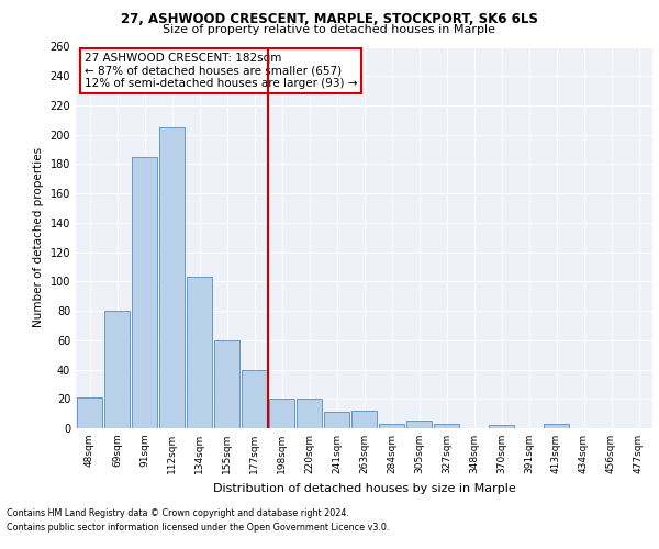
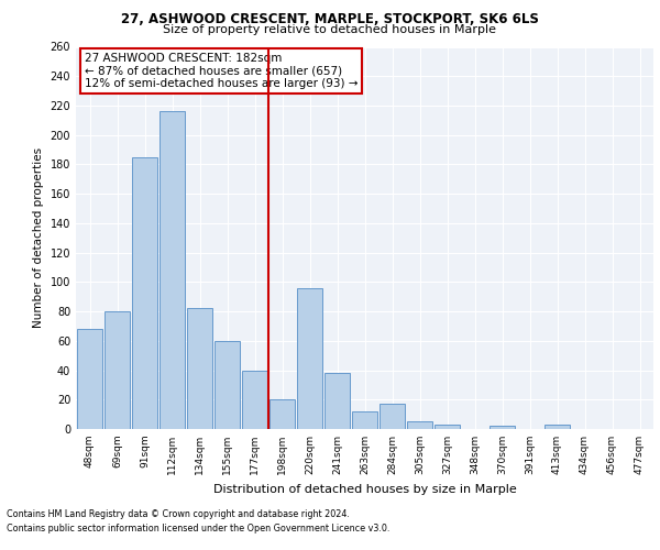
48sqm: 21 -> 68
112sqm: 205 -> 216
134sqm: 103 -> 82
220sqm: 20 -> 96
241sqm: 11 -> 38
284sqm: 3 -> 17
